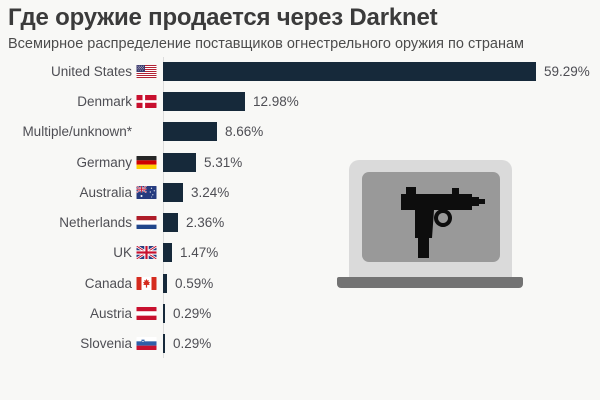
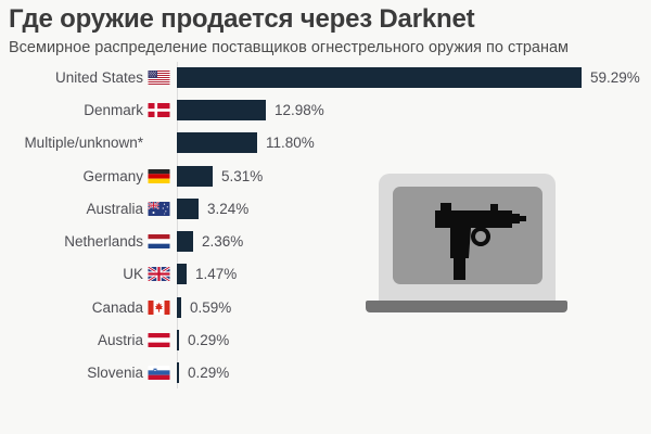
Multiple/unknown*: 8.66% -> 11.80%
